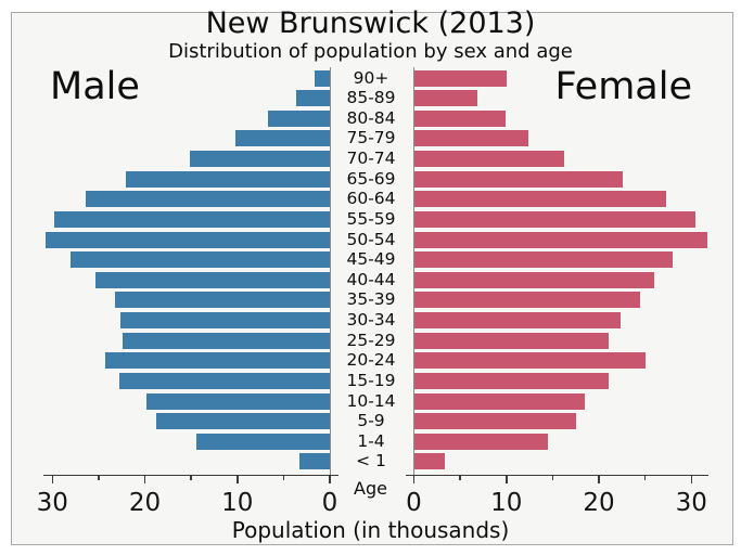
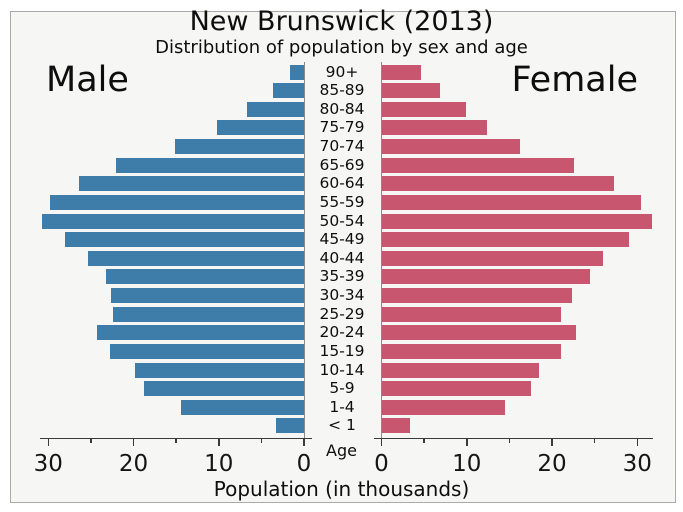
Female/90+: 10 -> 5
Female/45-49: 28 -> 29
Female/20-24: 25 -> 23
